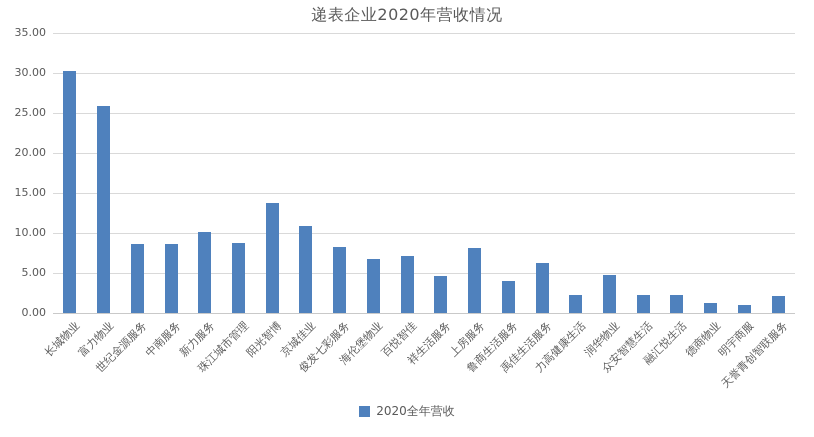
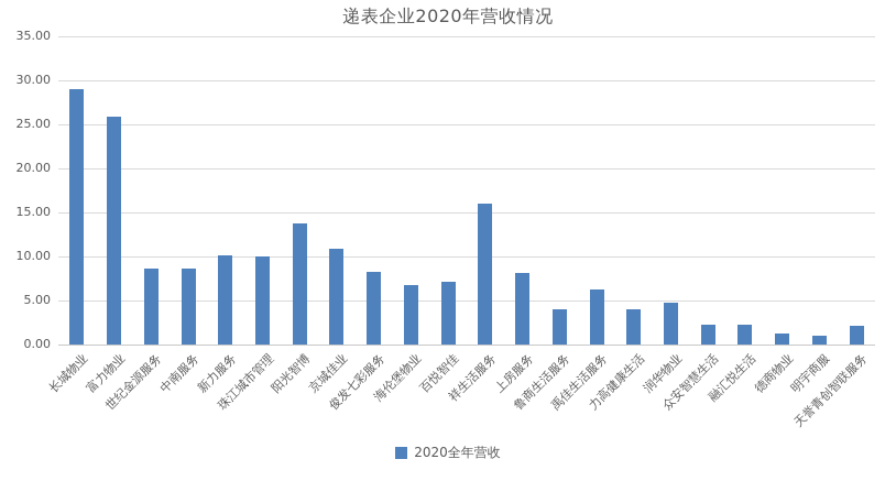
长城物业: 30 -> 29
珠江城市管理: 9 -> 10
祥生活服务: 5 -> 16
力高健康生活: 2 -> 4
